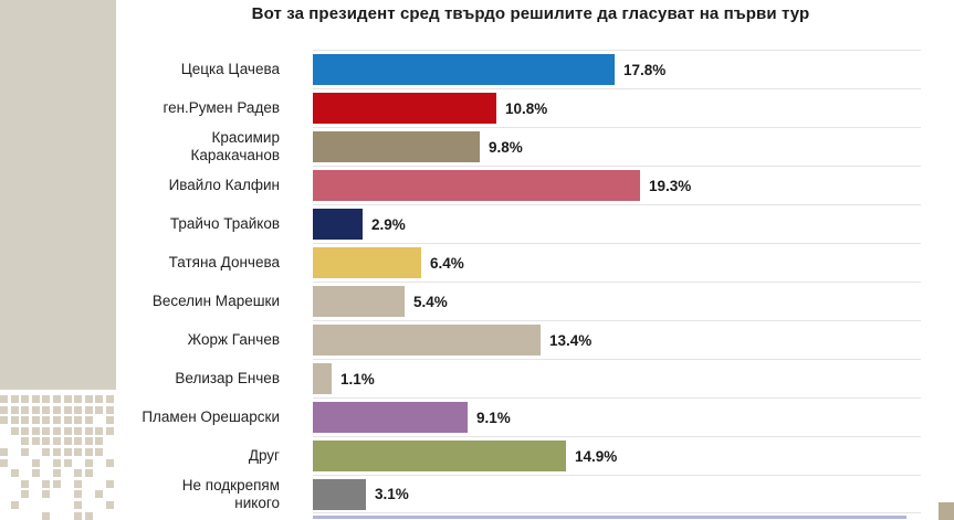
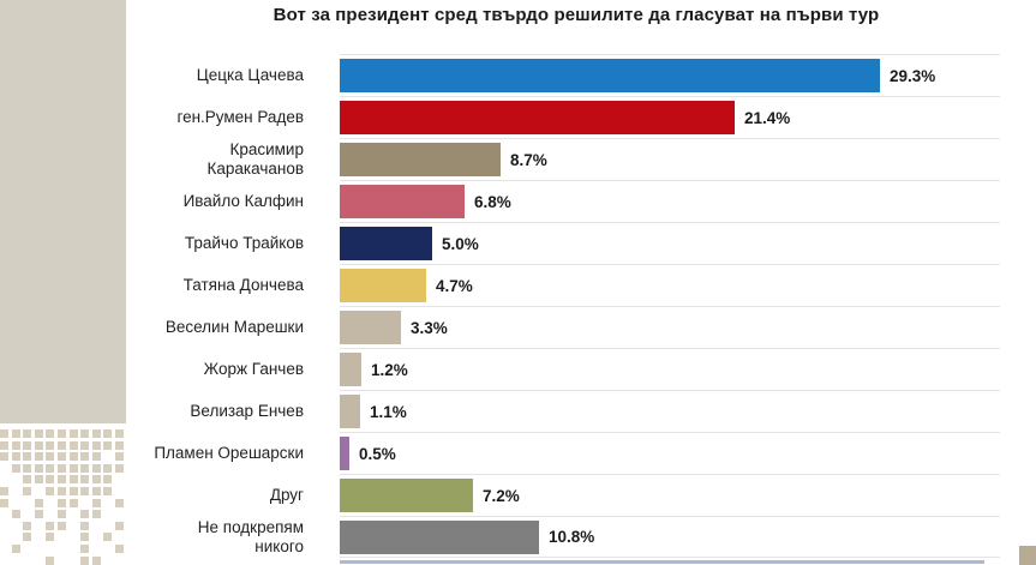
Цецка Цачева: 17.8% -> 29.3%
ген.Румен Радев: 10.8% -> 21.4%
Красимир Каракачанов: 9.8% -> 8.7%
Ивайло Калфин: 19.3% -> 6.8%
Трайчо Трайков: 2.9% -> 5.0%
Татяна Дончева: 6.4% -> 4.7%
Веселин Марешки: 5.4% -> 3.3%
Жорж Ганчев: 13.4% -> 1.2%
Пламен Орешарски: 9.1% -> 0.5%
Друг: 14.9% -> 7.2%
Не подкрепям никого: 3.1% -> 10.8%
